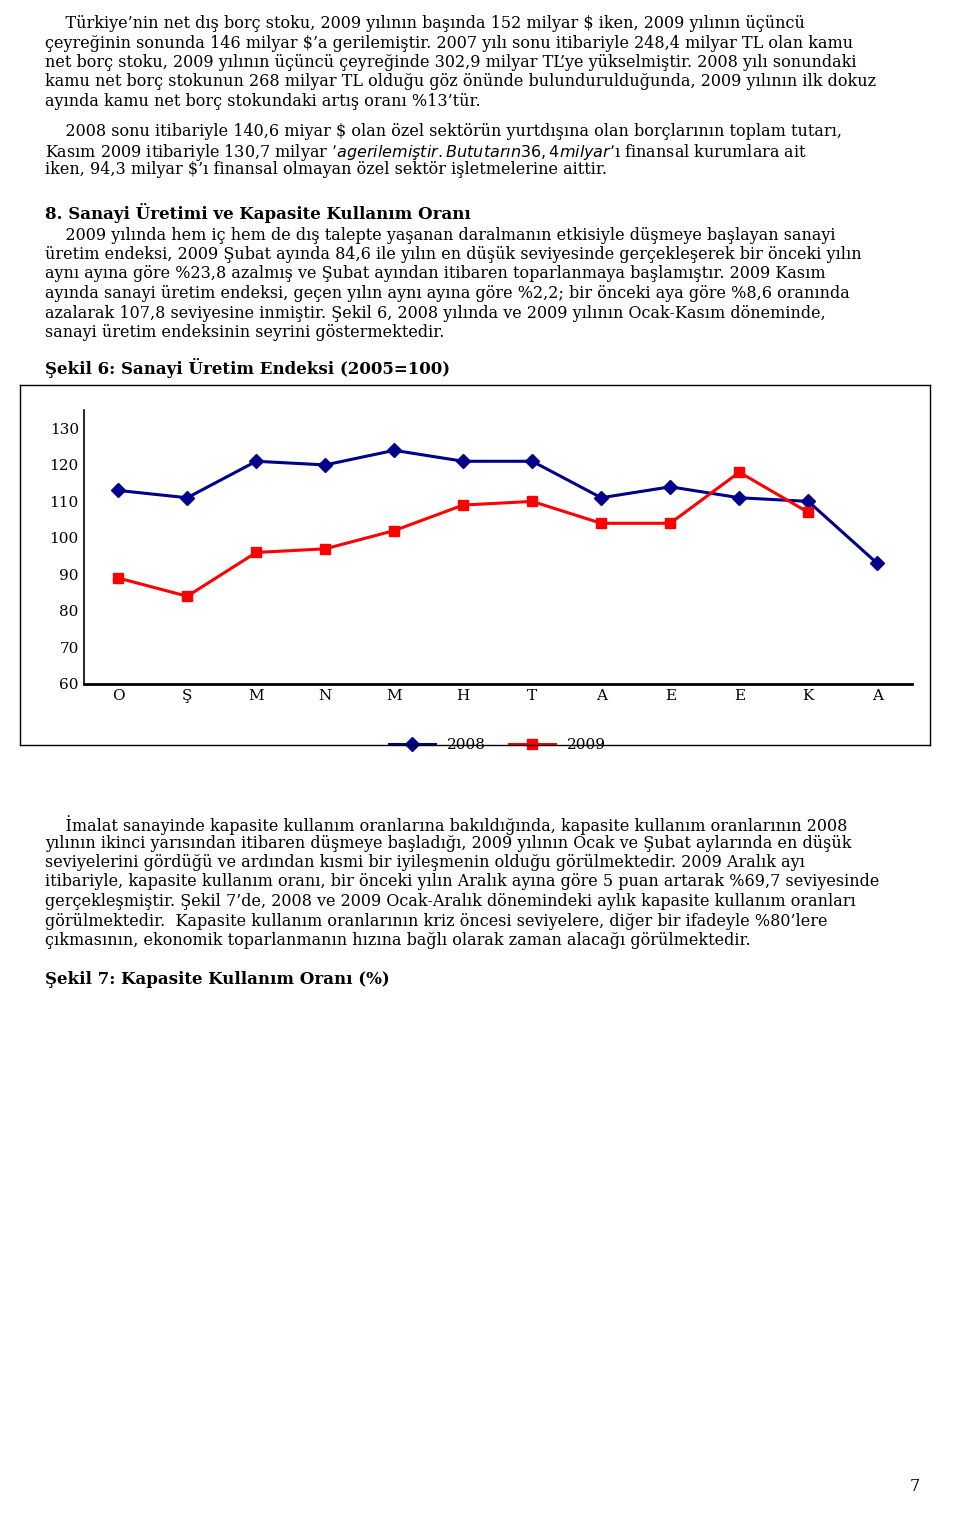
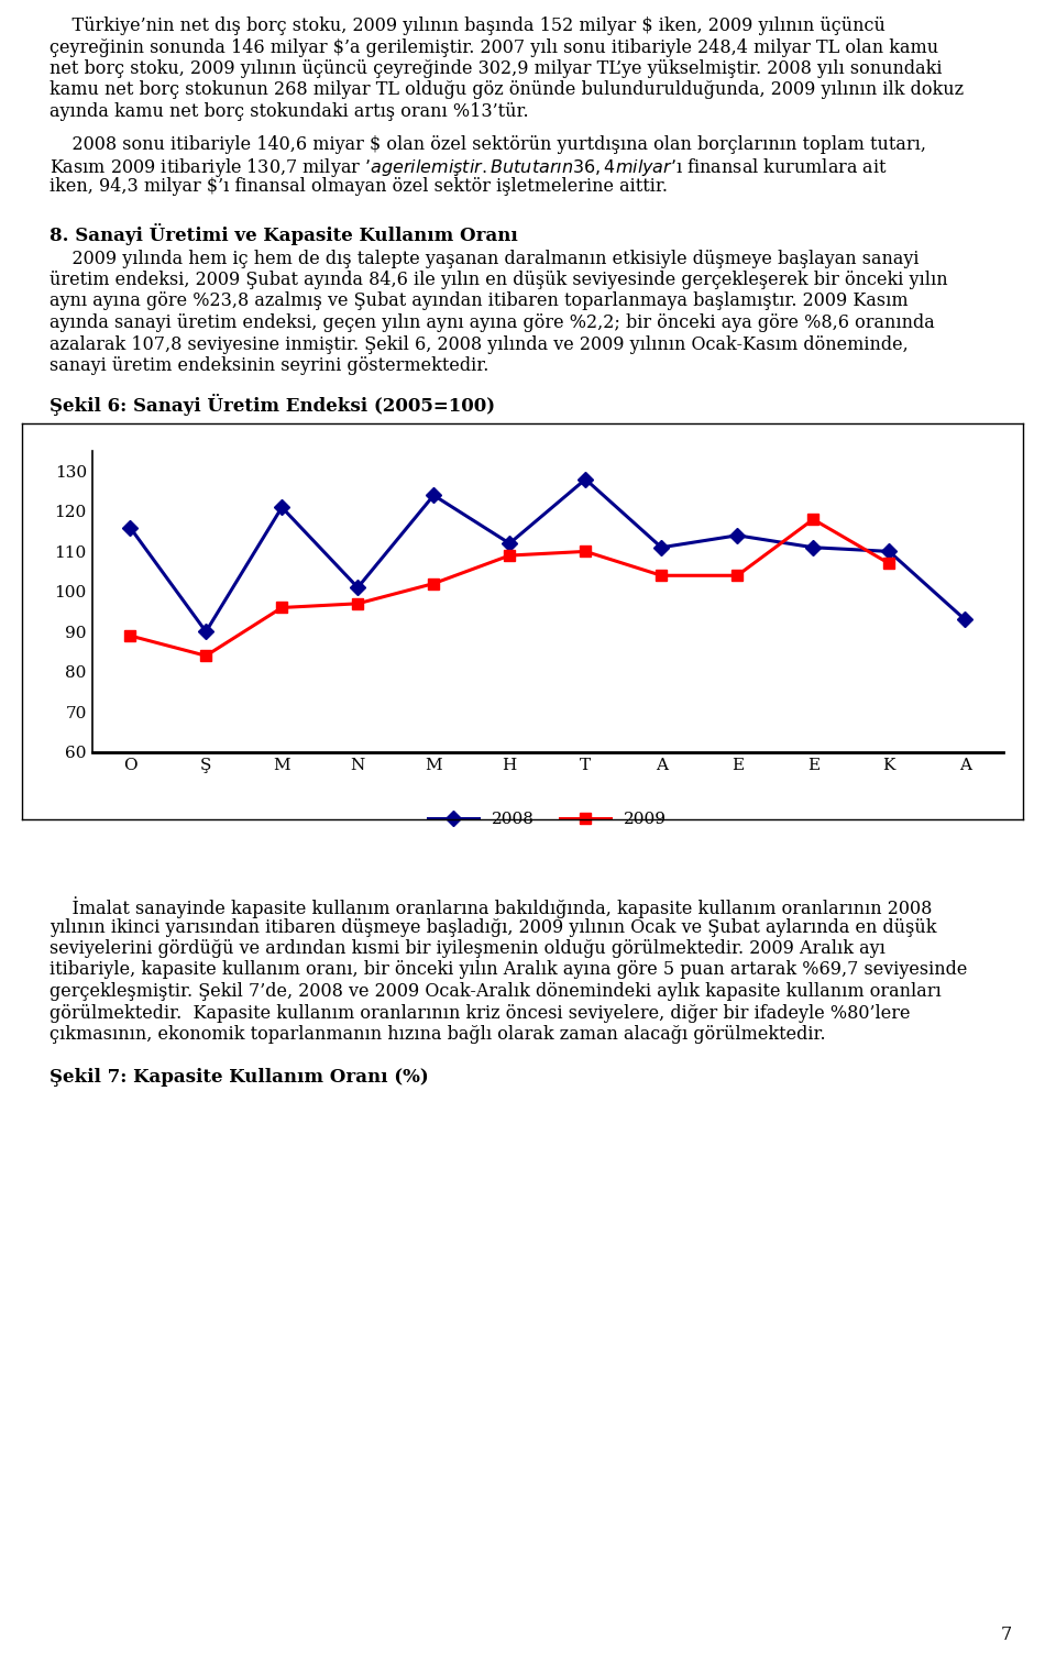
2008/O: 113 -> 116
2008/Ş: 111 -> 90
2008/N: 120 -> 101
2008/H: 121 -> 112
2008/T: 121 -> 128
